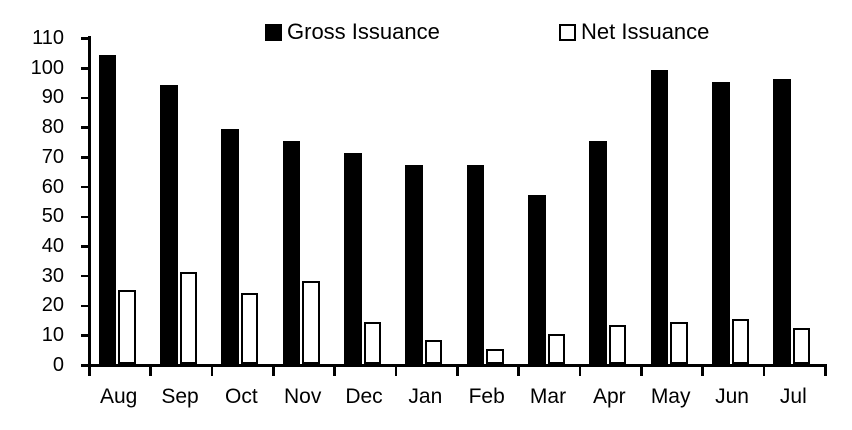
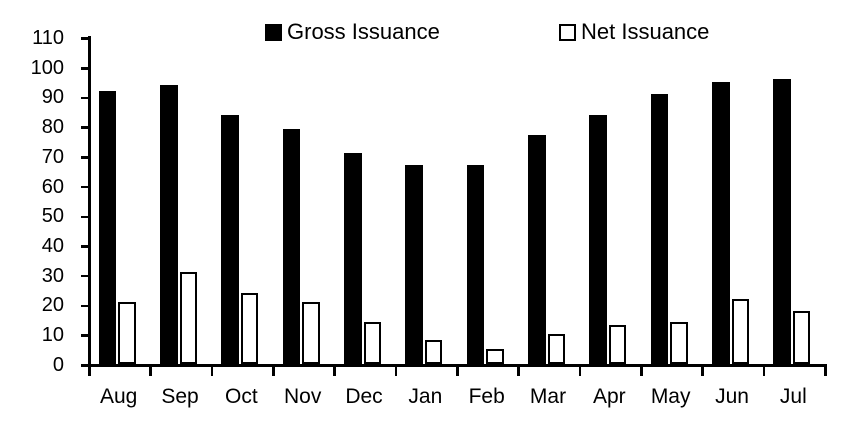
Gross Issuance/Aug: 104 -> 92
Net Issuance/Aug: 25 -> 21
Gross Issuance/Oct: 79 -> 84
Gross Issuance/Nov: 75 -> 79
Net Issuance/Nov: 28 -> 21
Gross Issuance/Mar: 57 -> 77
Gross Issuance/Apr: 75 -> 84
Gross Issuance/May: 99 -> 91
Net Issuance/Jun: 15 -> 22
Net Issuance/Jul: 12 -> 18
